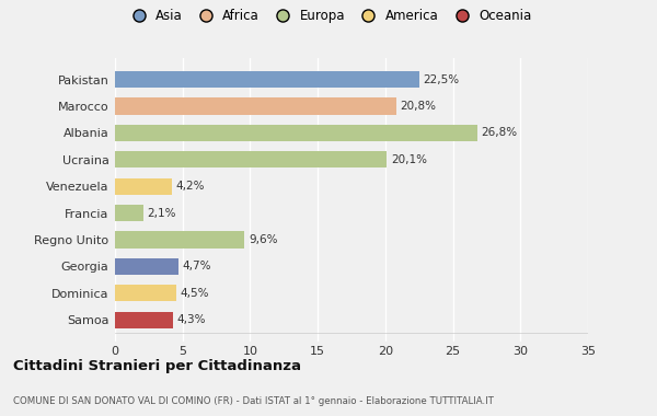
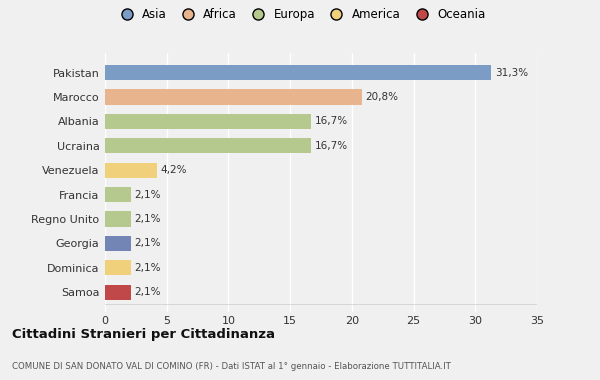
Pakistan: 22,5% -> 31,3%
Albania: 26,8% -> 16,7%
Ucraina: 20,1% -> 16,7%
Regno Unito: 9,6% -> 2,1%
Georgia: 4,7% -> 2,1%
Dominica: 4,5% -> 2,1%
Samoa: 4,3% -> 2,1%
